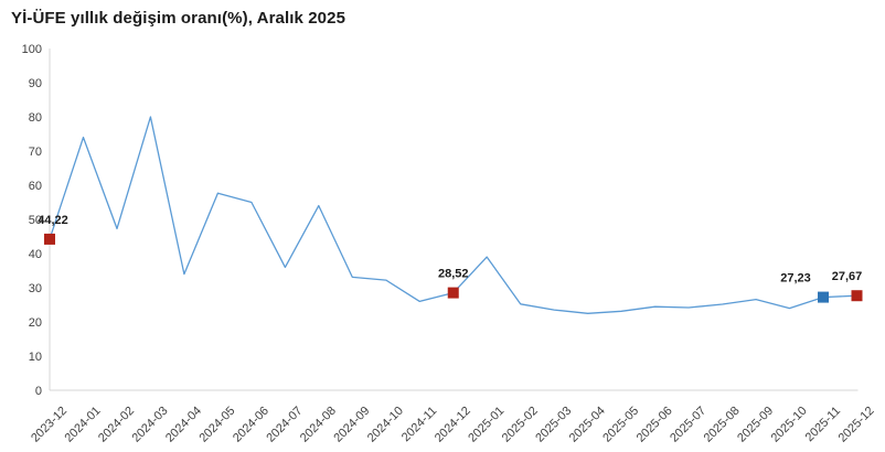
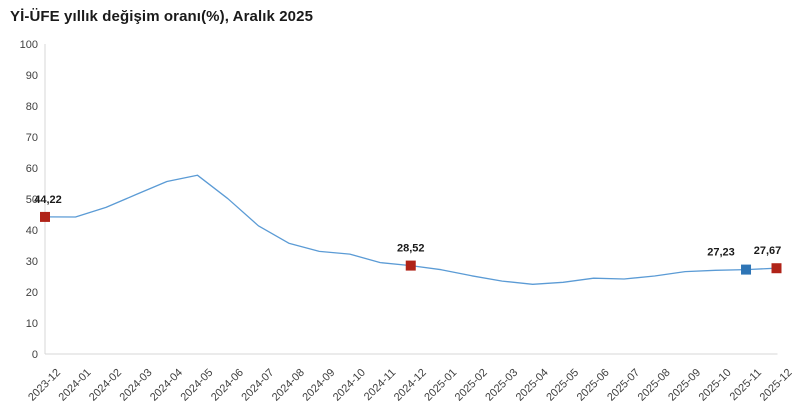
2024-01: 74 -> 44
2024-03: 80 -> 51
2024-04: 34 -> 56
2024-06: 55 -> 50
2024-07: 36 -> 41
2024-08: 54 -> 36
2024-11: 26 -> 29
2025-01: 39 -> 27
2025-10: 24 -> 27
